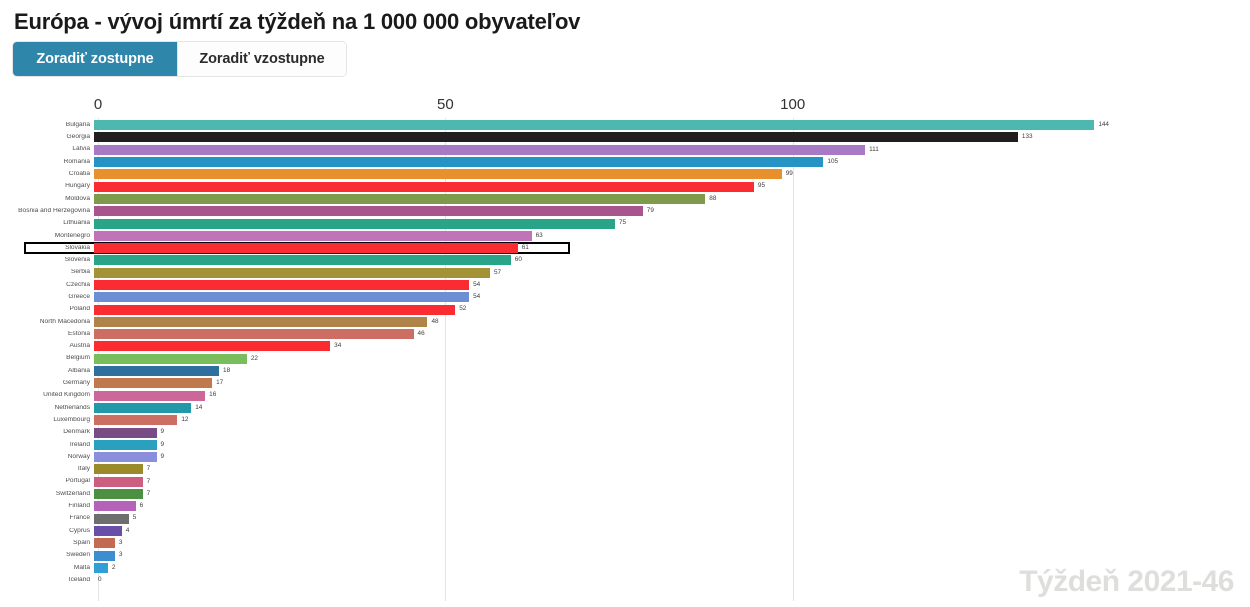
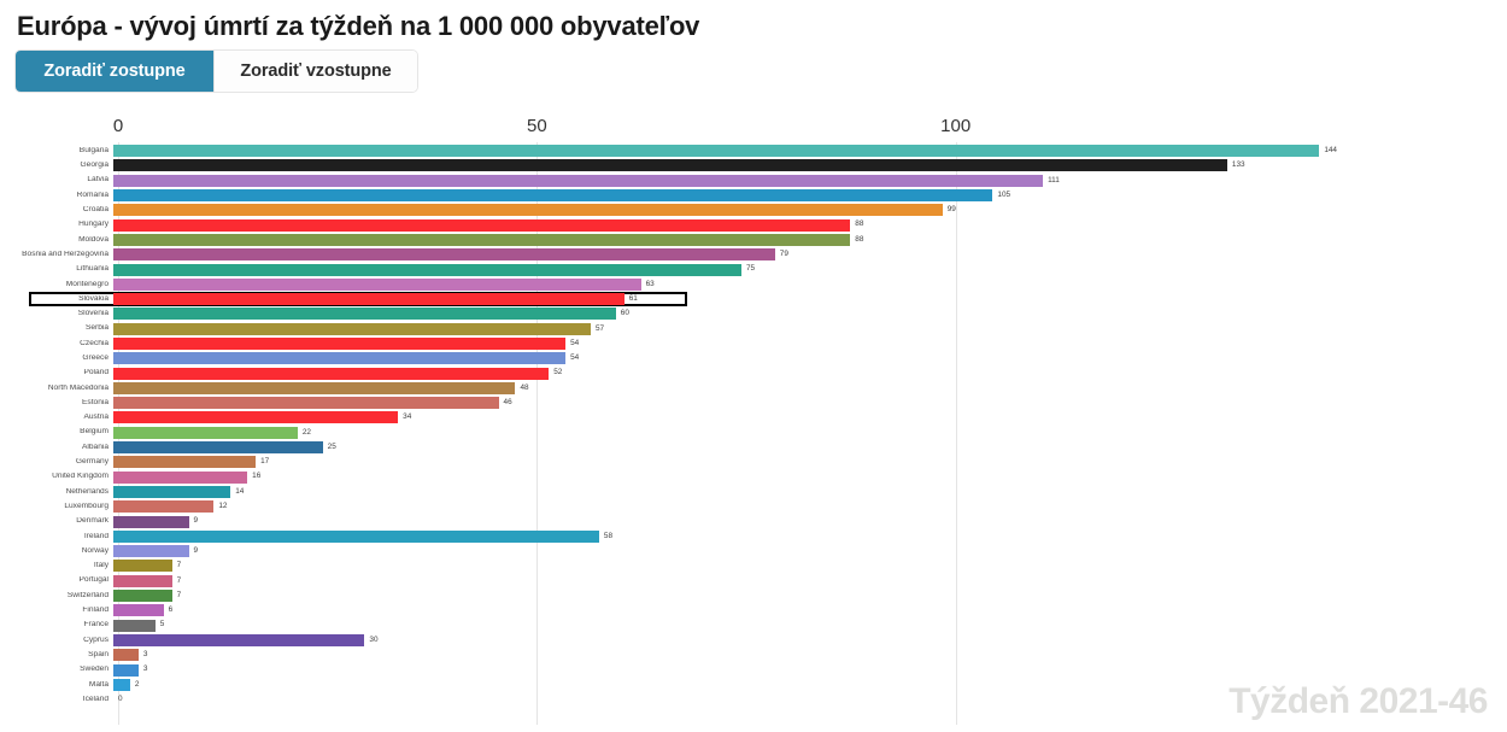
Hungary: 95 -> 88
Albania: 18 -> 25
Ireland: 9 -> 58
Cyprus: 4 -> 30
